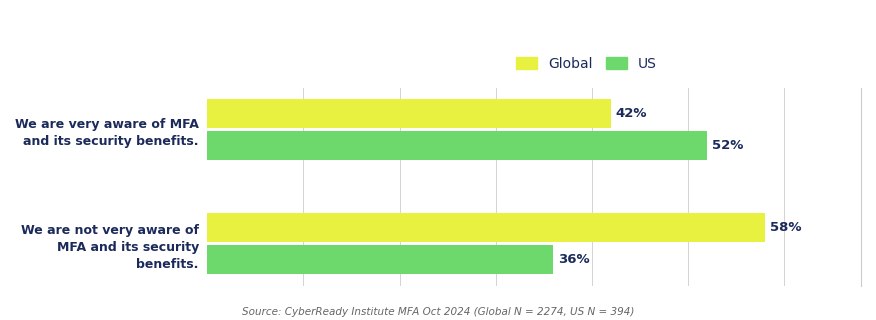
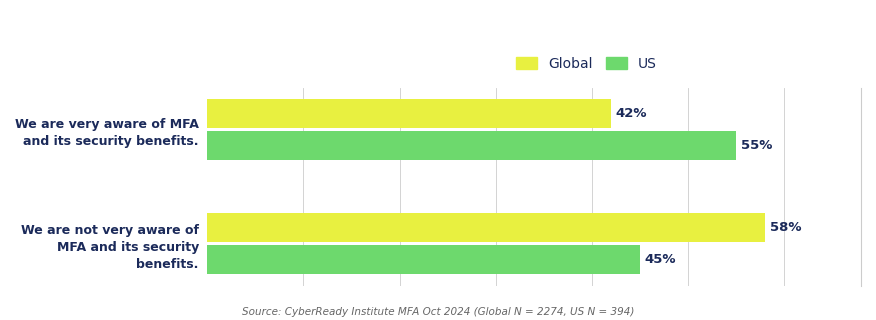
US/We are very aware of MFA and its security benefits.: 52% -> 55%
US/We are not very aware of MFA and its security benefits.: 36% -> 45%
